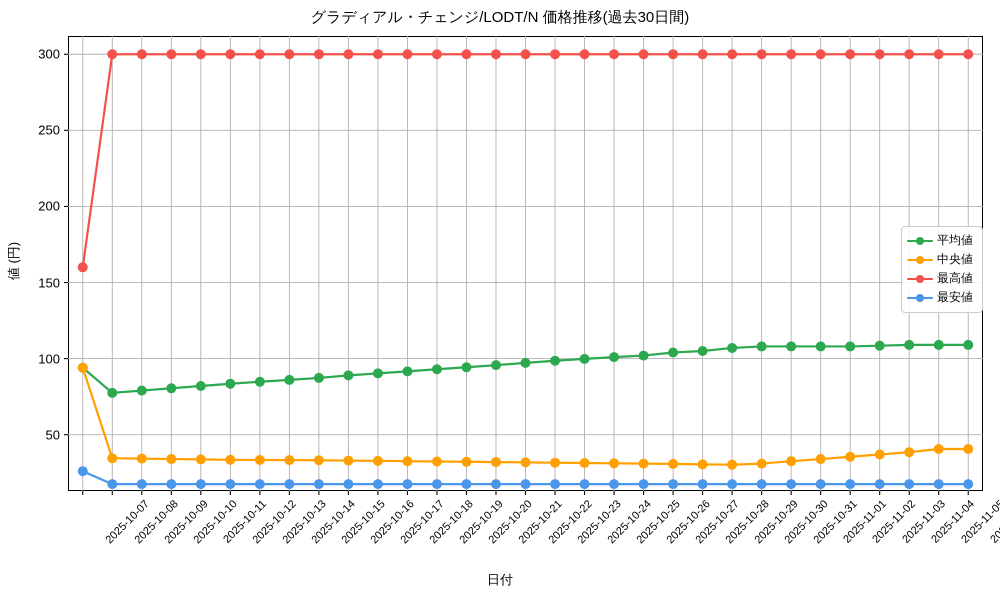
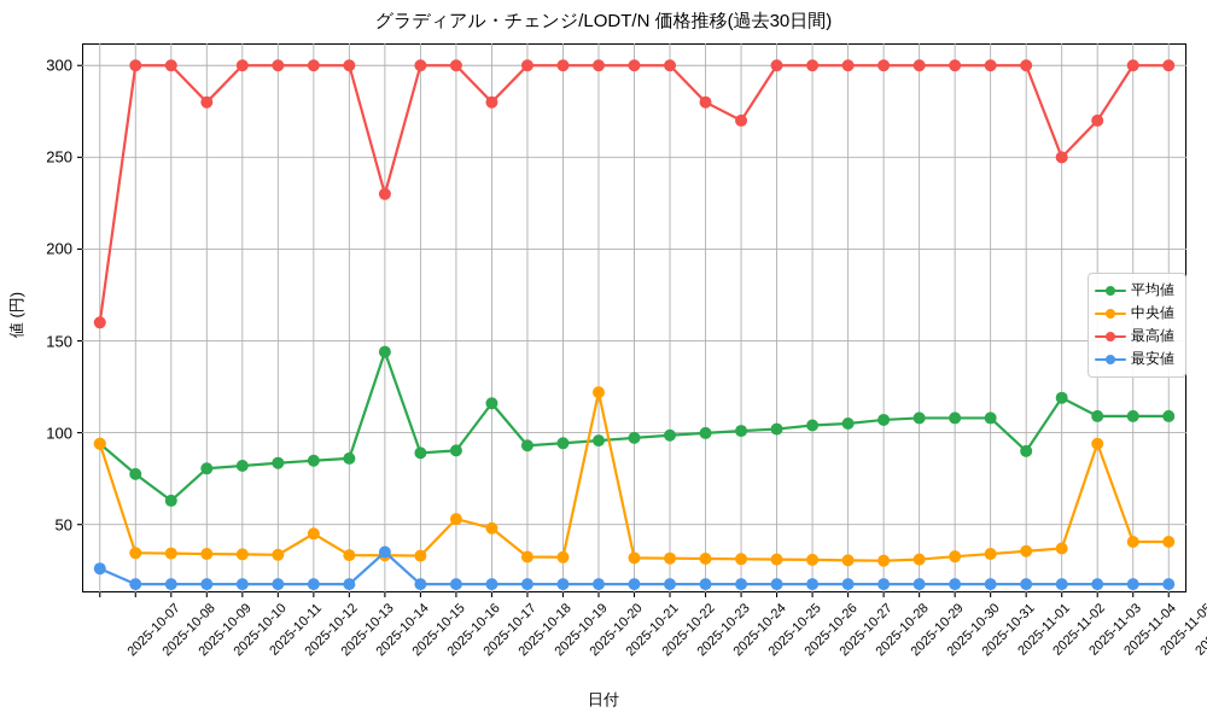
平均値/2025-10-09: 79 -> 63
最高値/2025-10-10: 300 -> 280
中央値/2025-10-13: 33 -> 45
平均値/2025-10-15: 87 -> 144
最高値/2025-10-15: 300 -> 230
最安値/2025-10-15: 18 -> 35
中央値/2025-10-17: 33 -> 53
平均値/2025-10-18: 92 -> 116
中央値/2025-10-18: 33 -> 48
最高値/2025-10-18: 300 -> 280
中央値/2025-10-21: 32 -> 122
最高値/2025-10-24: 300 -> 280
最高値/2025-10-25: 300 -> 270
平均値/2025-11-02: 108 -> 90
平均値/2025-11-03: 108 -> 119
最高値/2025-11-03: 300 -> 250
中央値/2025-11-04: 38 -> 94
最高値/2025-11-04: 300 -> 270
